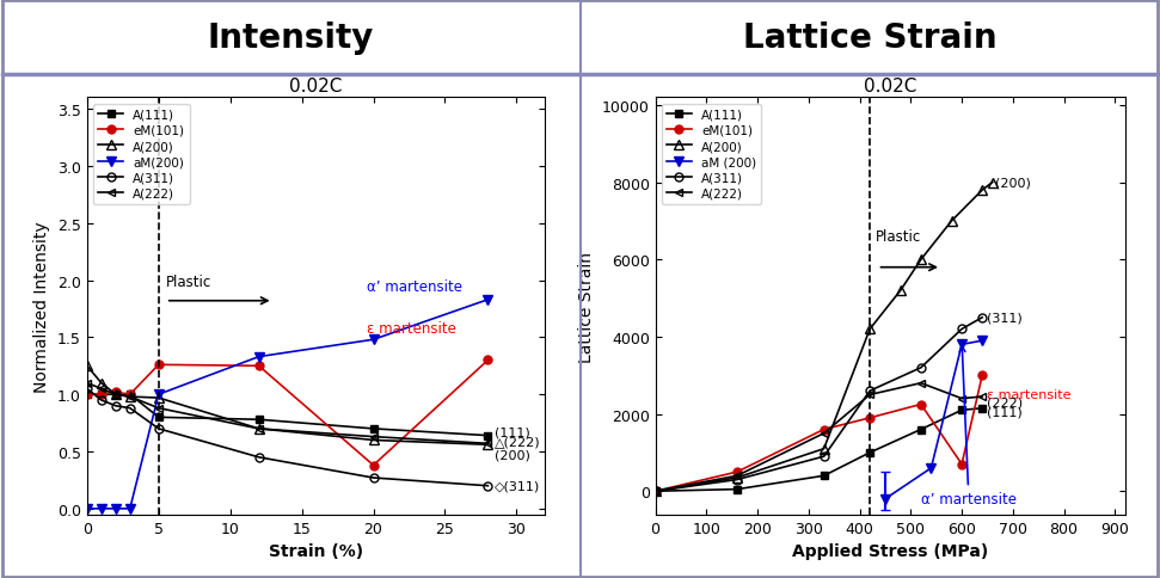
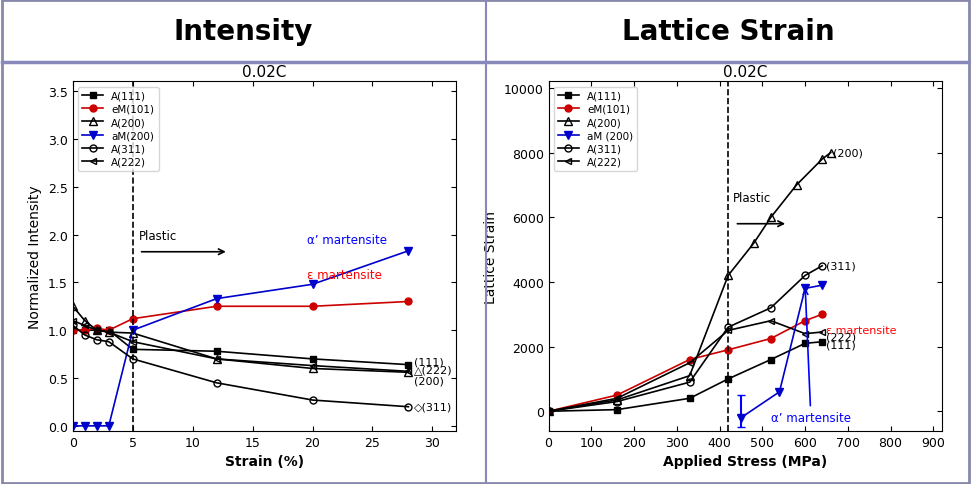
eM(101)/5: 1.26 -> 1.12
eM(101)/20: 0.38 -> 1.25
eM(101)/600: 700 -> 2800
